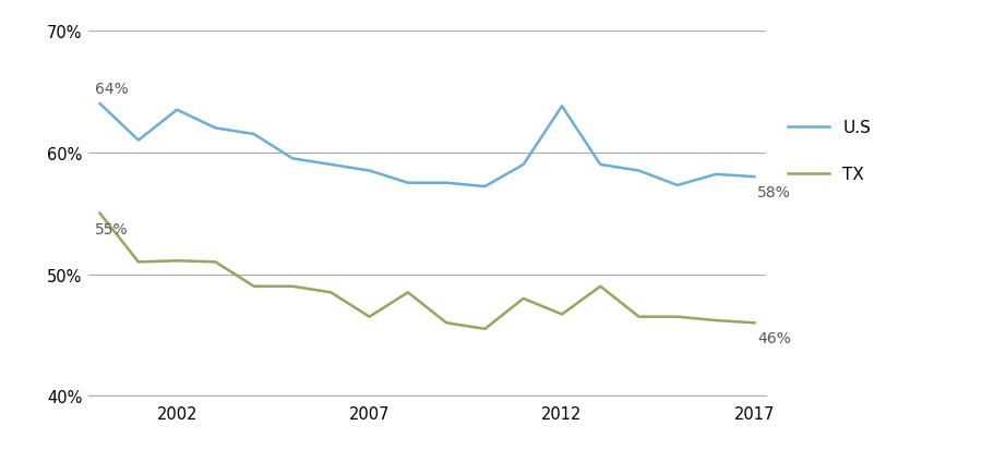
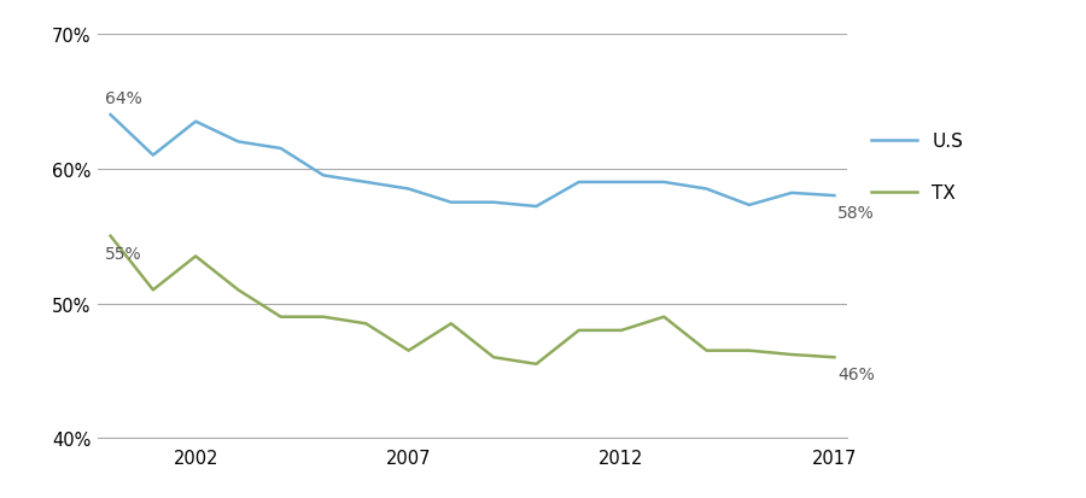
TX/2002: 51.1% -> 53.5%
U.S/2012: 63.8% -> 59.0%
TX/2012: 46.7% -> 48.0%
